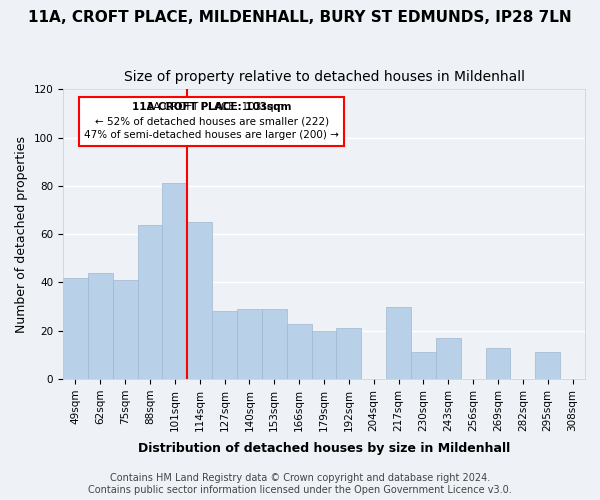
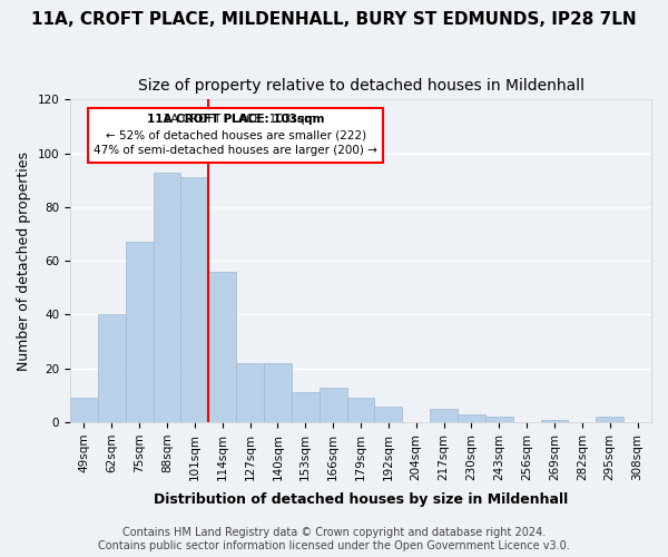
49sqm: 42 -> 9
62sqm: 44 -> 40
75sqm: 41 -> 67
88sqm: 64 -> 93
101sqm: 81 -> 91
114sqm: 65 -> 56
127sqm: 28 -> 22
140sqm: 29 -> 22
153sqm: 29 -> 11
166sqm: 23 -> 13
179sqm: 20 -> 9
192sqm: 21 -> 6
217sqm: 30 -> 5
230sqm: 11 -> 3
243sqm: 17 -> 2
269sqm: 13 -> 1
295sqm: 11 -> 2
